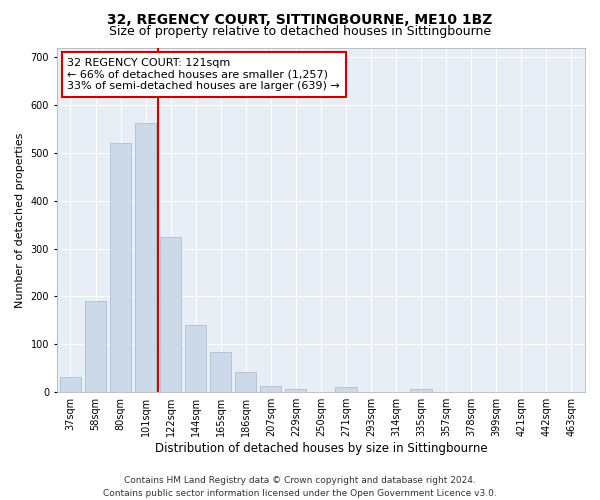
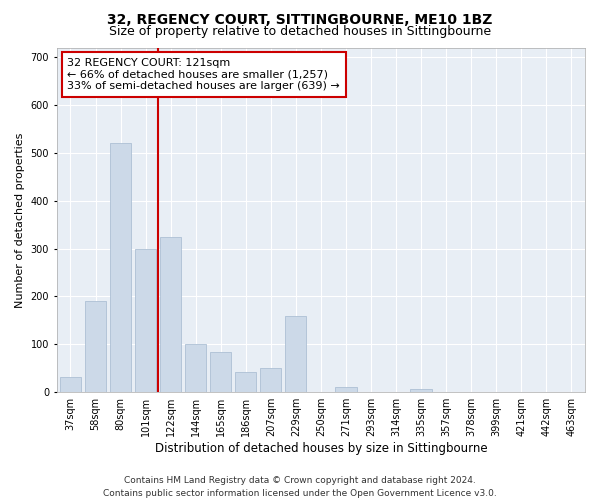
101sqm: 563 -> 300
144sqm: 140 -> 100
207sqm: 13 -> 50
229sqm: 7 -> 160
